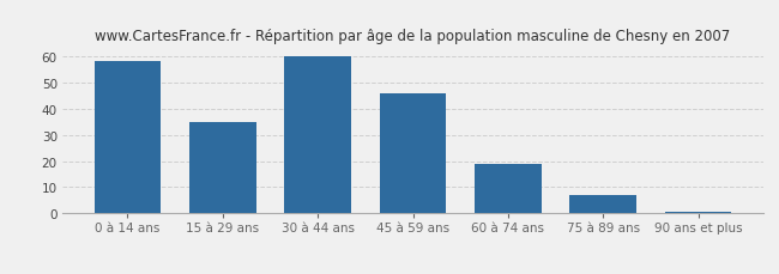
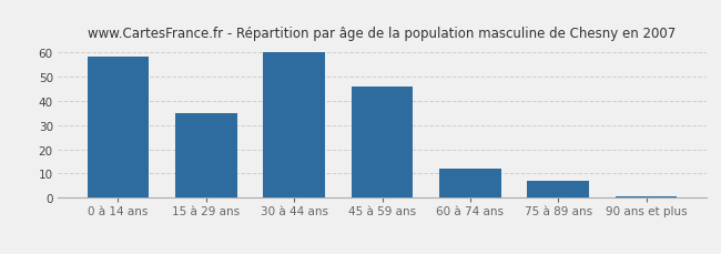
60 à 74 ans: 19.0 -> 12.0
